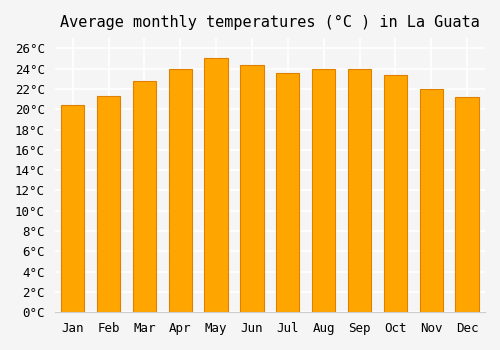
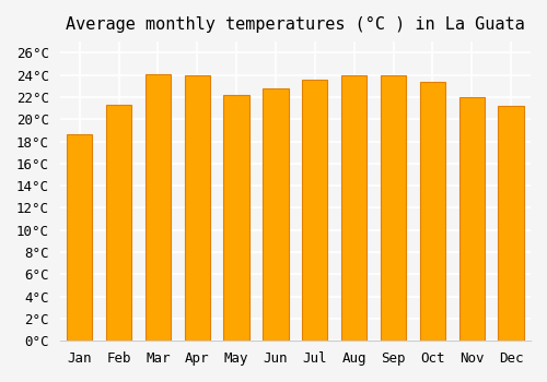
Jan: 20.4°C -> 18.6°C
Mar: 22.8°C -> 24.1°C
May: 25.0°C -> 22.2°C
Jun: 24.4°C -> 22.8°C
